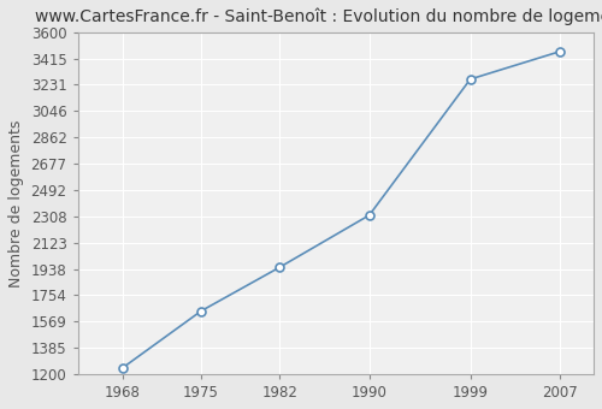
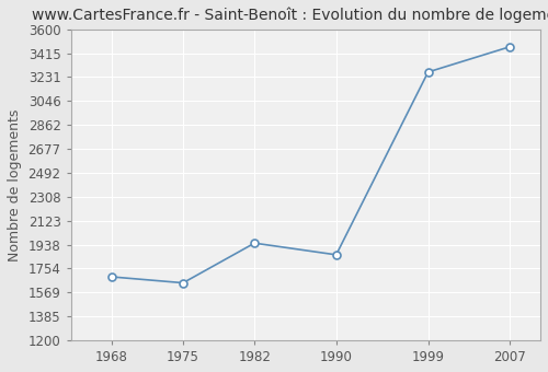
1968: 1240 -> 1690
1990: 2320 -> 1860
